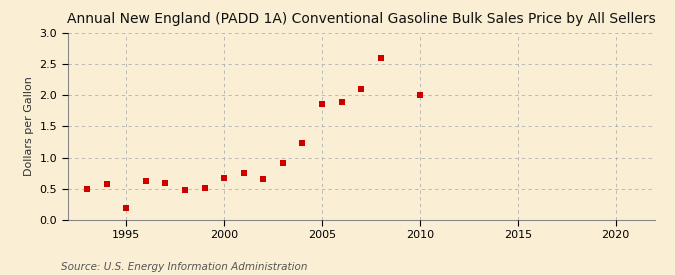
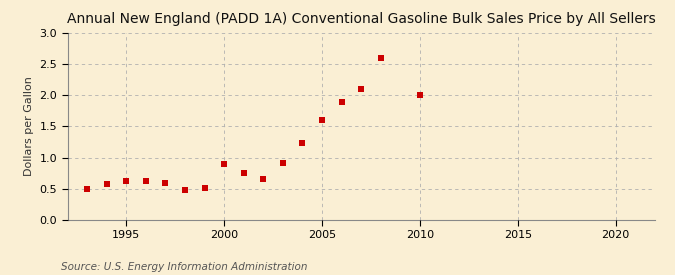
1995: 0.20 -> 0.62
2000: 0.68 -> 0.90
2005: 1.86 -> 1.60
